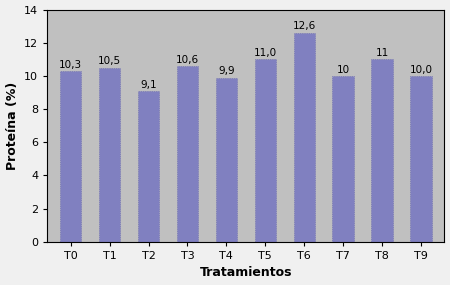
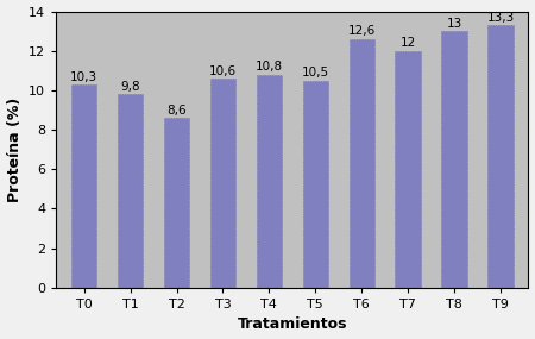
T1: 10,5 -> 9,8
T2: 9,1 -> 8,6
T4: 9,9 -> 10,8
T5: 11,0 -> 10,5
T7: 10 -> 12
T8: 11 -> 13
T9: 10,0 -> 13,3
